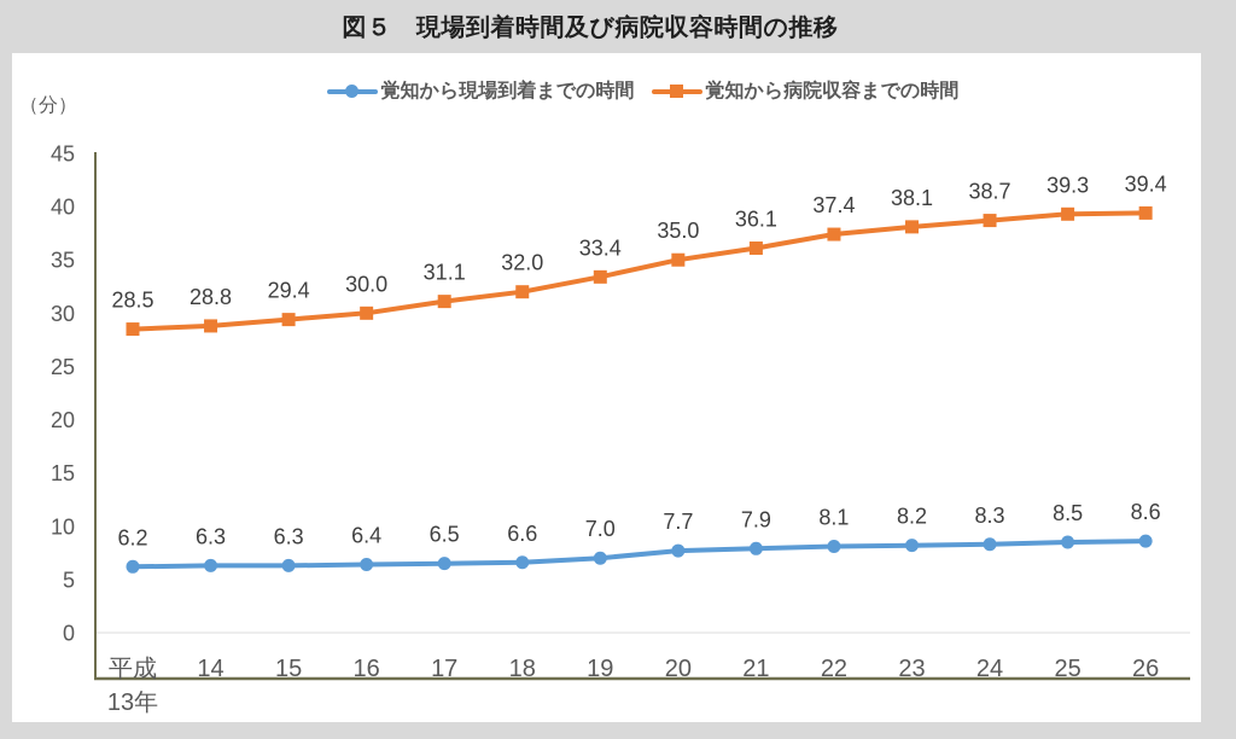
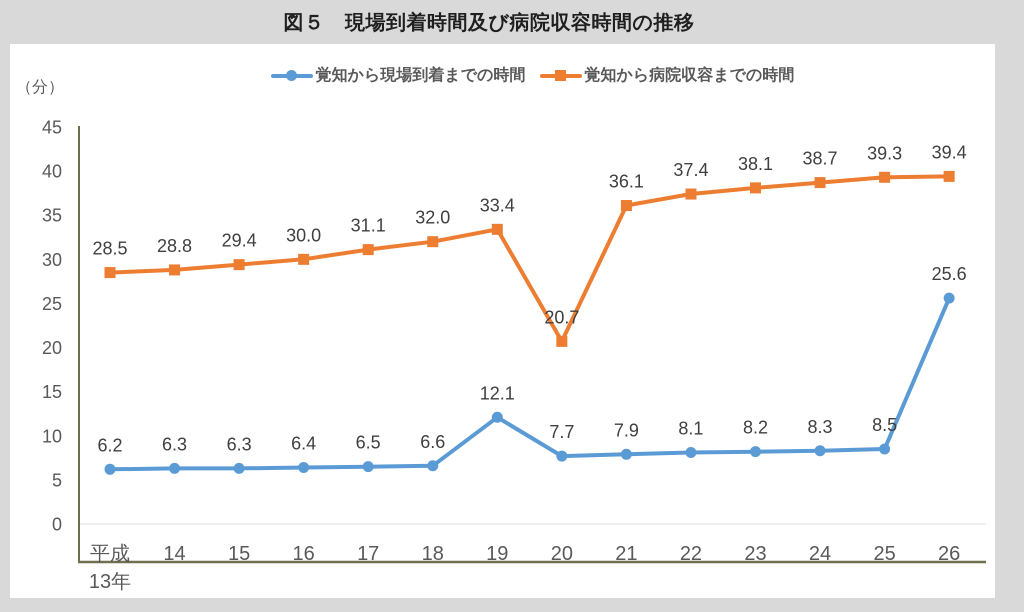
覚知から現場到着までの時間/19: 7.0 -> 12.1
覚知から病院収容までの時間/20: 35.0 -> 20.7
覚知から現場到着までの時間/26: 8.6 -> 25.6
